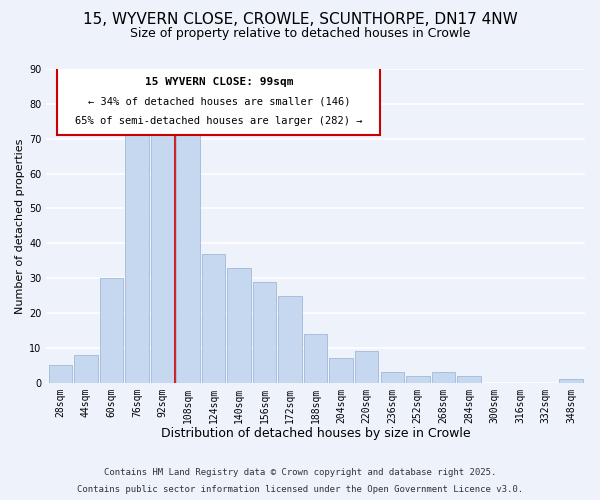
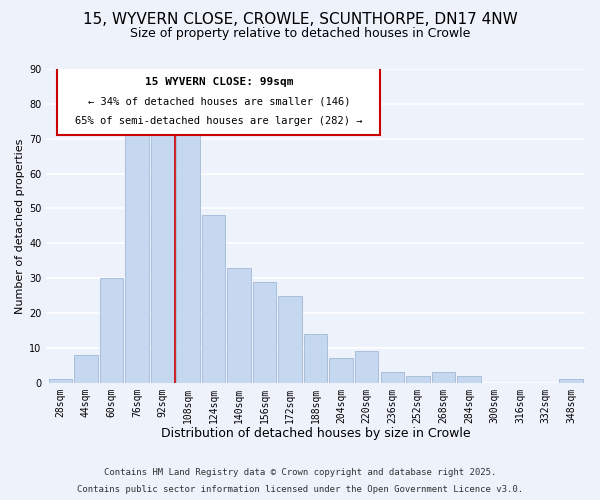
28sqm: 5 -> 1
124sqm: 37 -> 48
